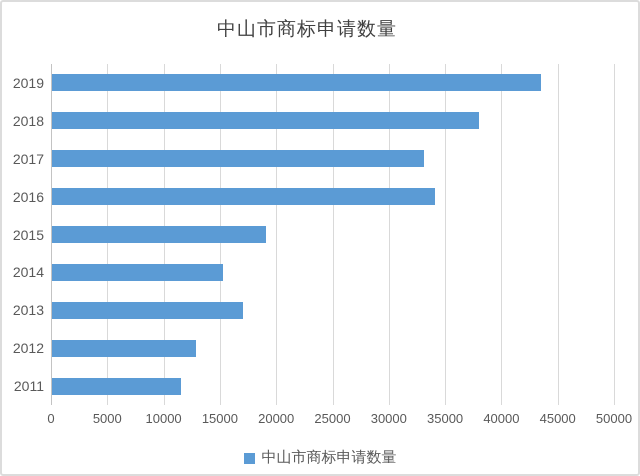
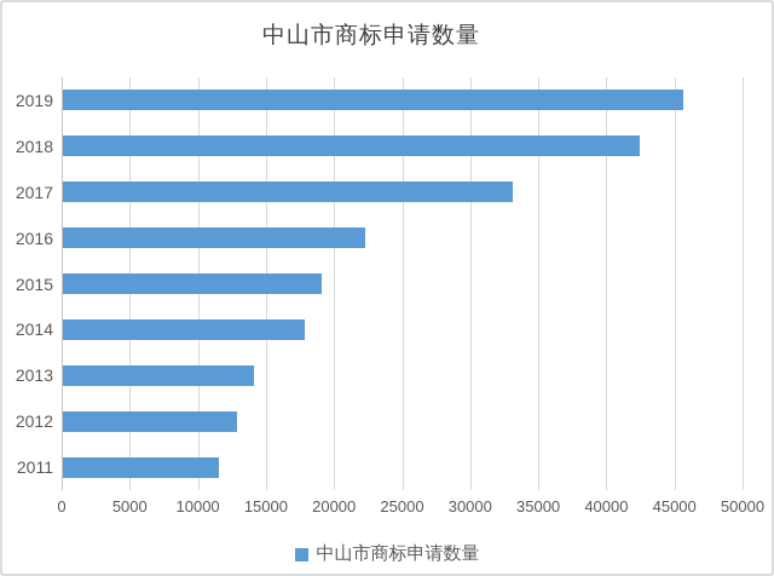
2019: 43400 -> 45600
2018: 37900 -> 42400
2016: 34000 -> 22200
2014: 15200 -> 17800
2013: 17000 -> 14000
